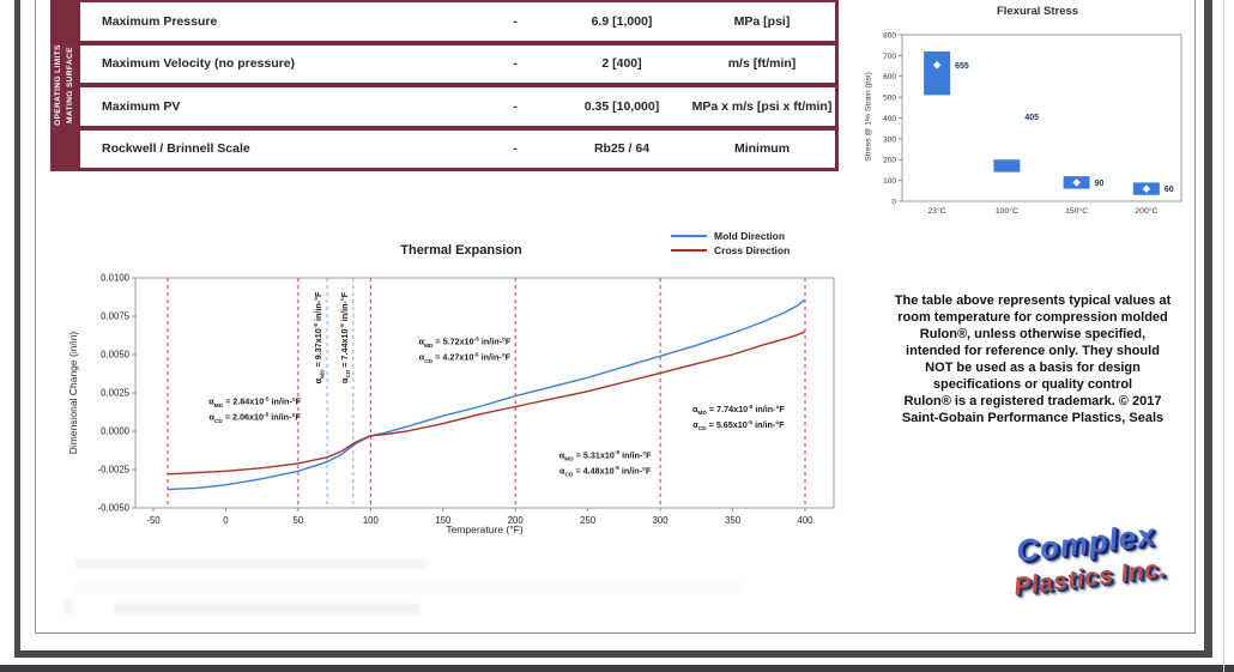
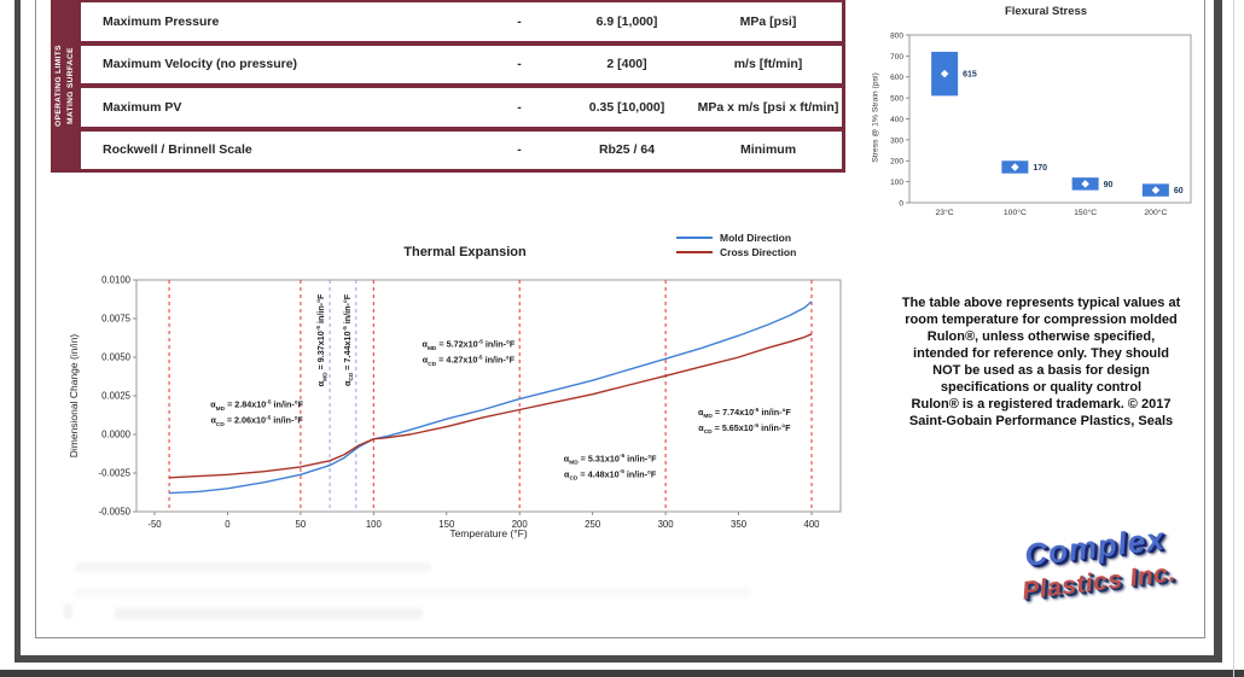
Flexural Stress/23°C: 655 -> 615
Flexural Stress/100°C: 405 -> 170
